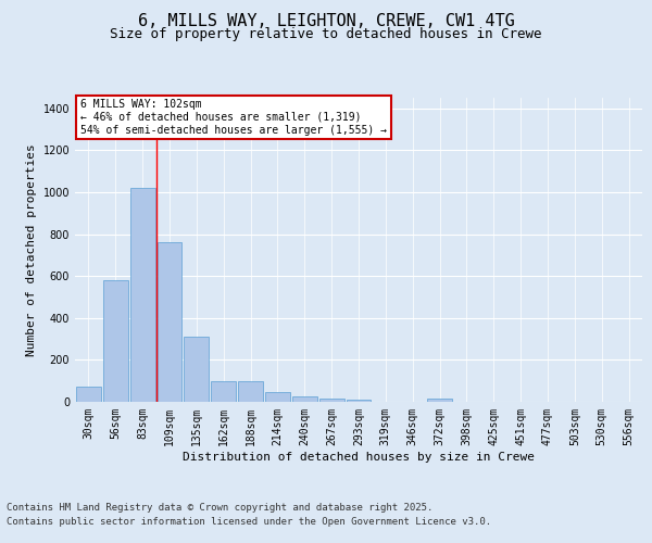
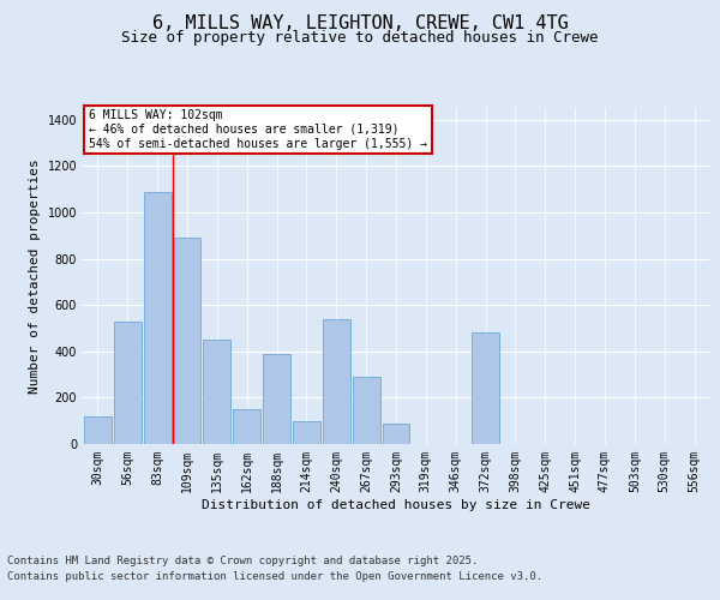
30sqm: 70 -> 120
56sqm: 580 -> 530
83sqm: 1020 -> 1090
109sqm: 760 -> 890
135sqm: 310 -> 450
162sqm: 100 -> 150
188sqm: 100 -> 390
214sqm: 40 -> 100
240sqm: 20 -> 540
267sqm: 20 -> 290
293sqm: 10 -> 90
372sqm: 20 -> 480
